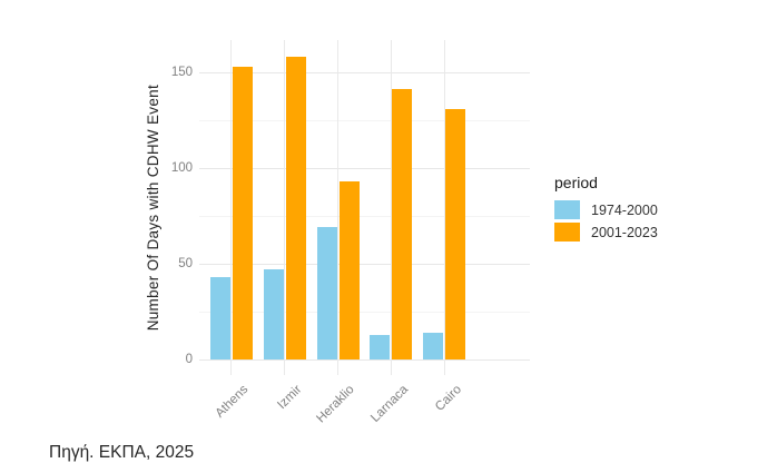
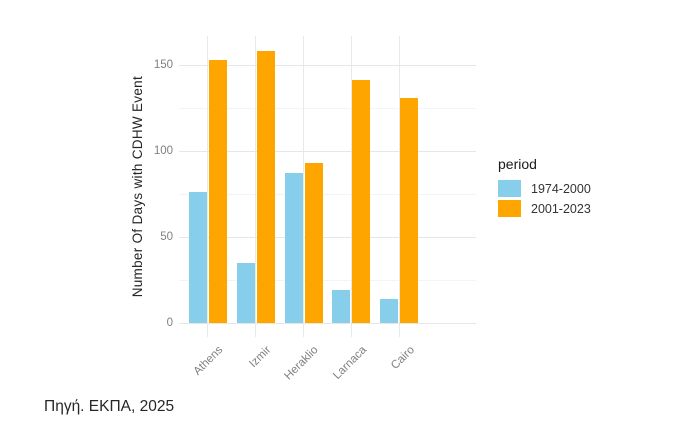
1974-2000/Athens: 43 -> 76
1974-2000/Izmir: 47 -> 35
1974-2000/Heraklio: 69 -> 87
1974-2000/Larnaca: 13 -> 19
